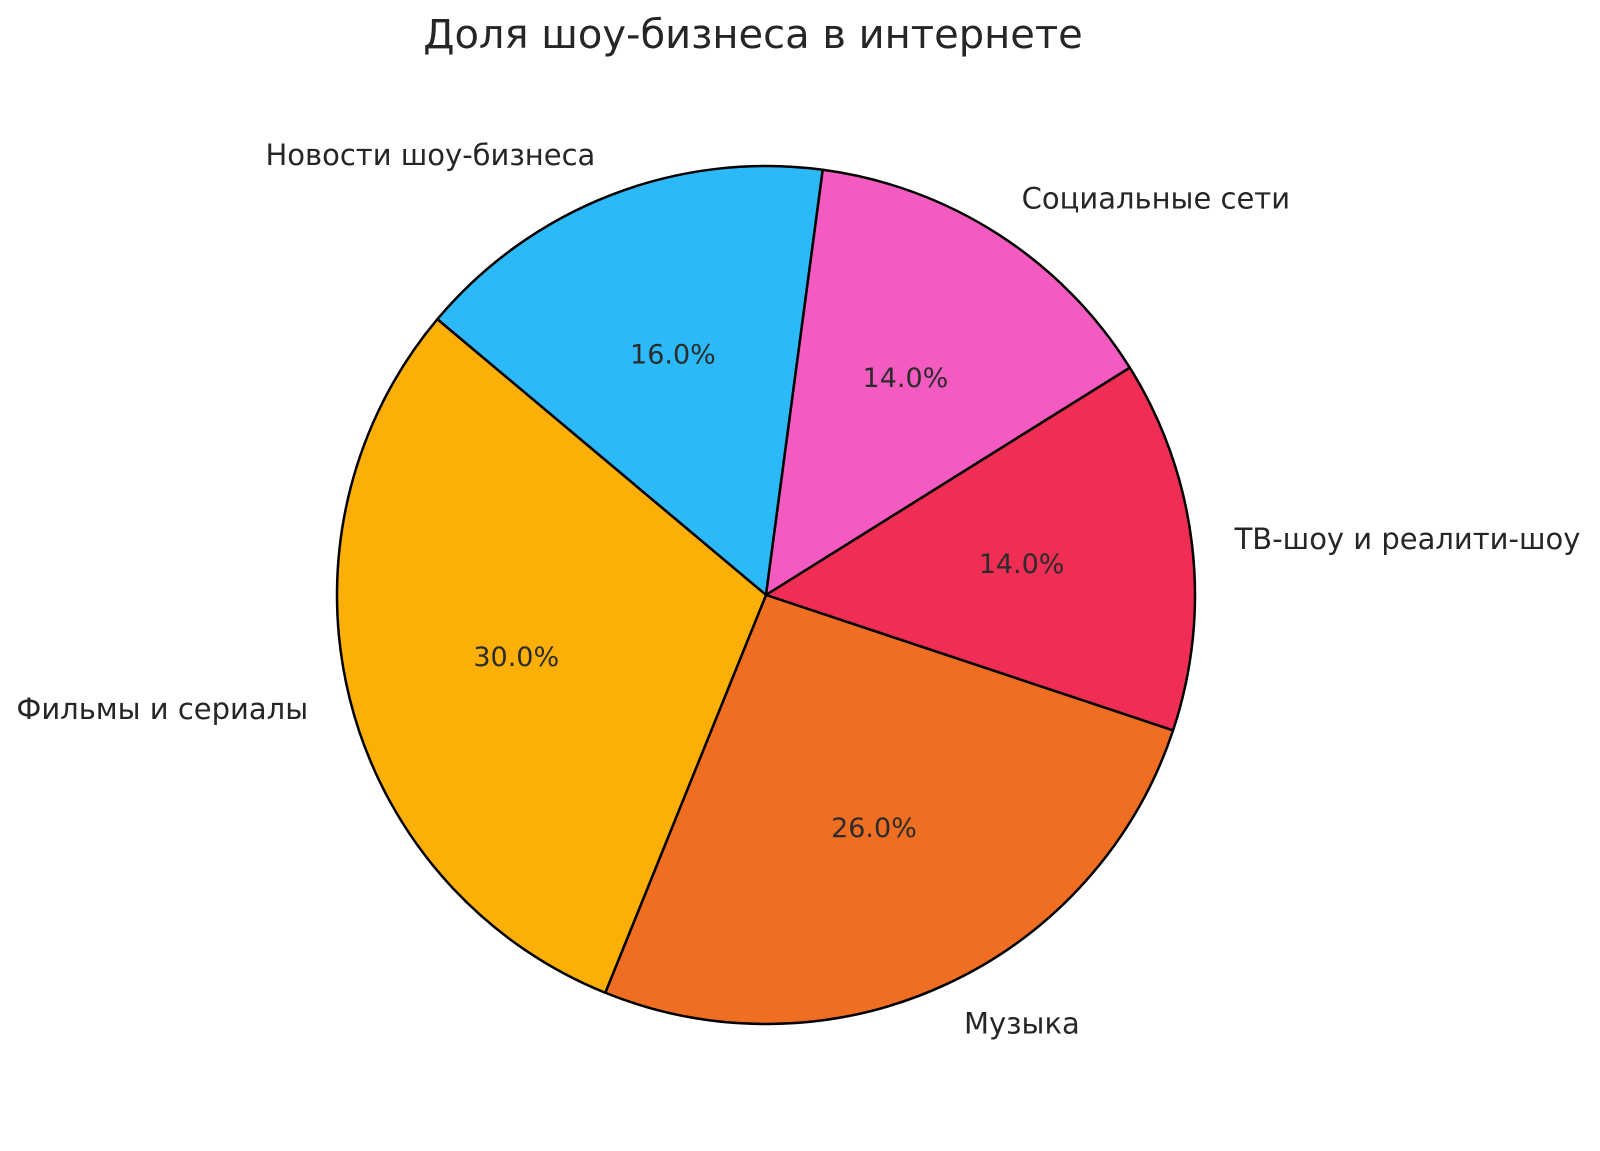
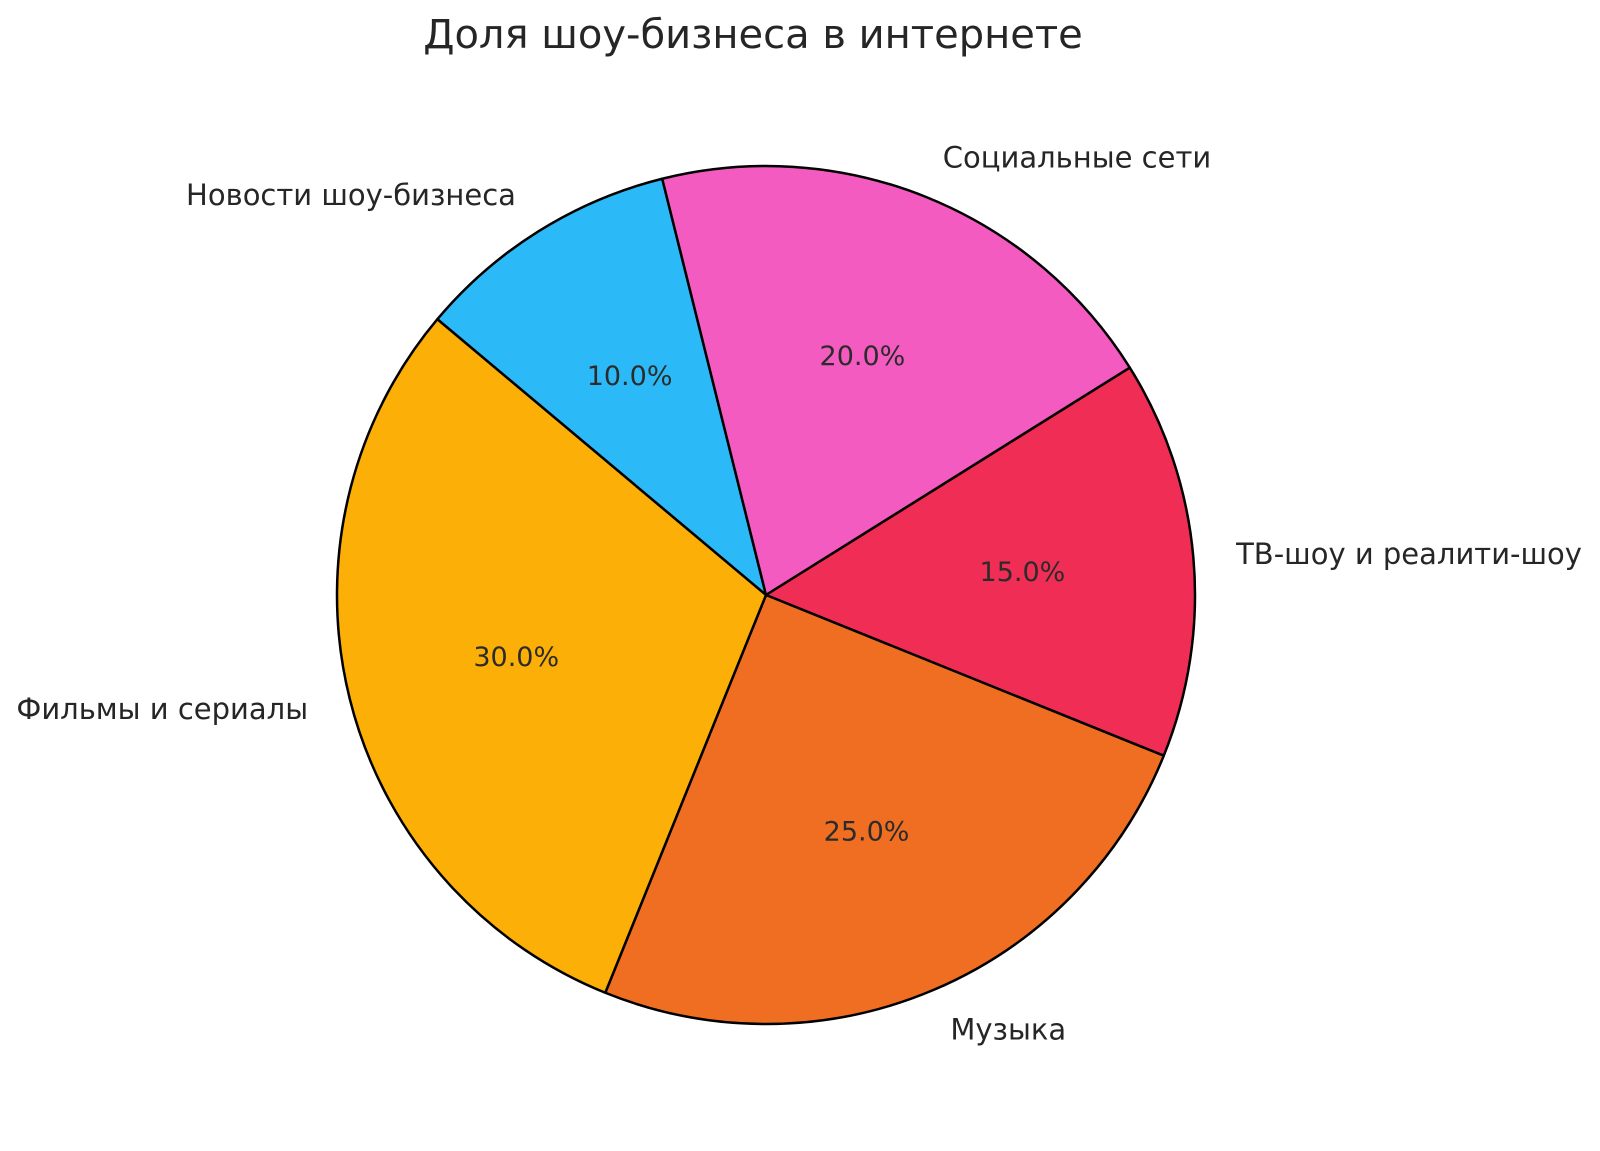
Новости шоу-бизнеса: 16.0% -> 10.0%
Социальные сети: 14.0% -> 20.0%
ТВ-шоу и реалити-шоу: 14.0% -> 15.0%
Музыка: 26.0% -> 25.0%
